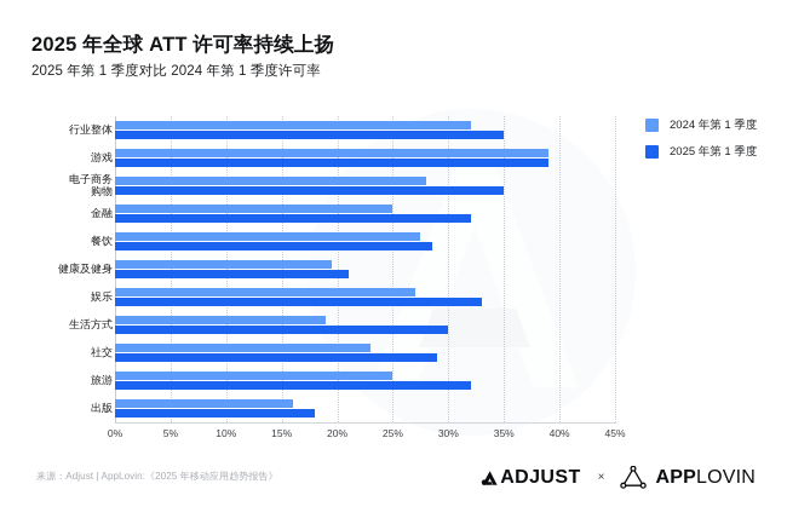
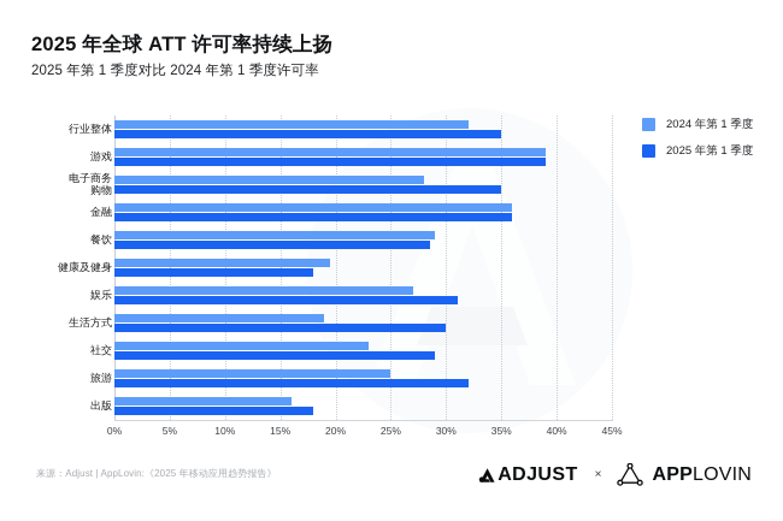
2024 年第 1 季度/金融: 25% -> 36%
2025 年第 1 季度/金融: 32% -> 36%
2024 年第 1 季度/餐饮: 28% -> 29%
2025 年第 1 季度/健康及健身: 21% -> 18%
2025 年第 1 季度/娱乐: 33% -> 31%
